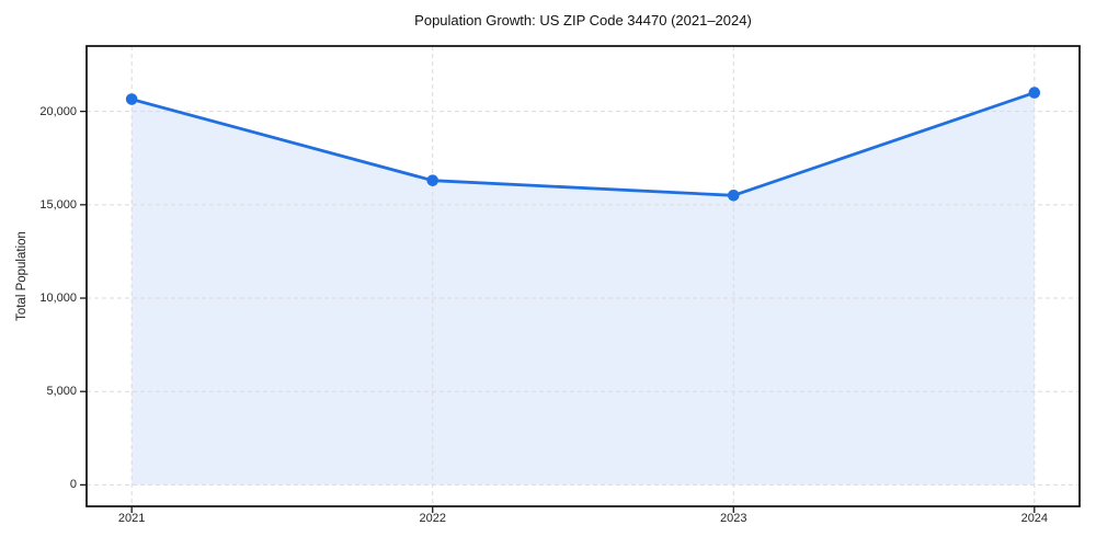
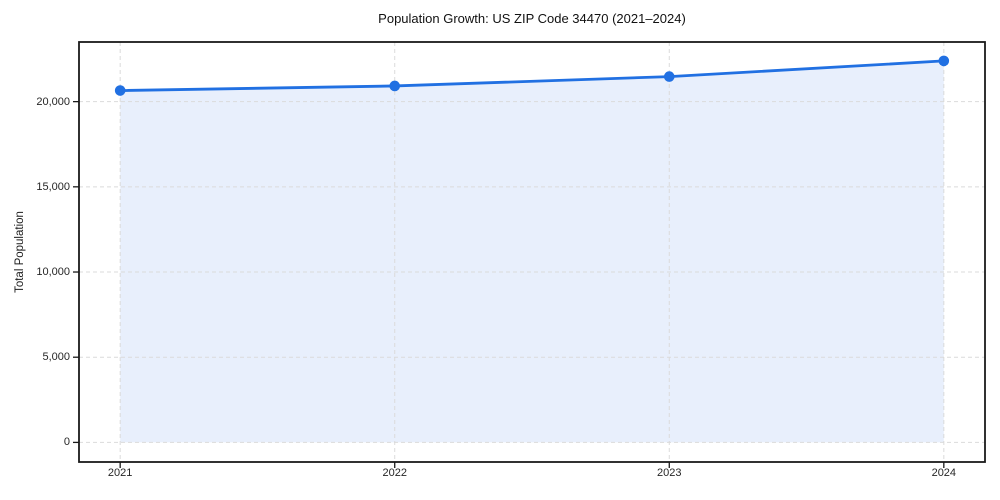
2022: 16300 -> 20900
2023: 15500 -> 21500
2024: 21000 -> 22400
